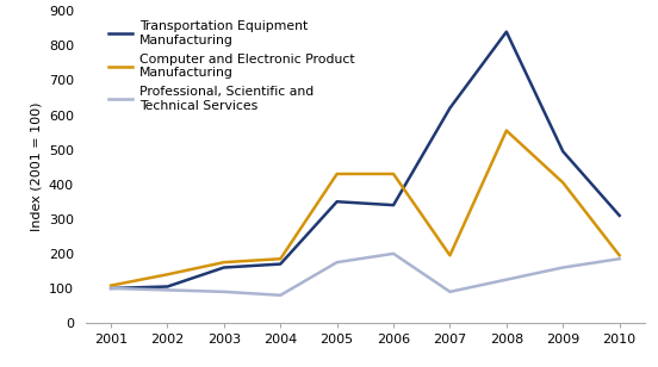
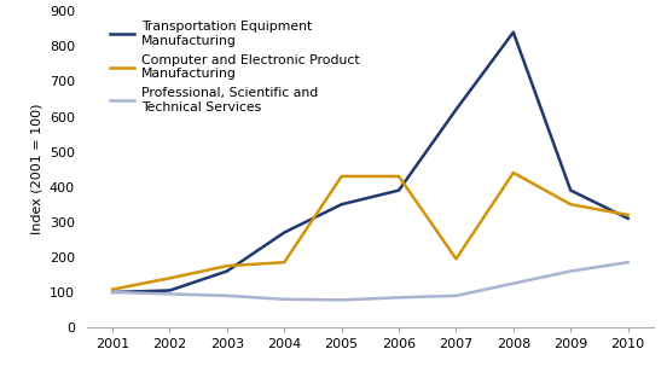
Transportation Equipment Manufacturing/2004: 170 -> 270
Professional, Scientific and Technical Services/2005: 175 -> 78
Transportation Equipment Manufacturing/2006: 340 -> 390
Professional, Scientific and Technical Services/2006: 200 -> 85
Computer and Electronic Product Manufacturing/2008: 555 -> 440
Transportation Equipment Manufacturing/2009: 495 -> 390
Computer and Electronic Product Manufacturing/2009: 405 -> 350
Computer and Electronic Product Manufacturing/2010: 195 -> 320
